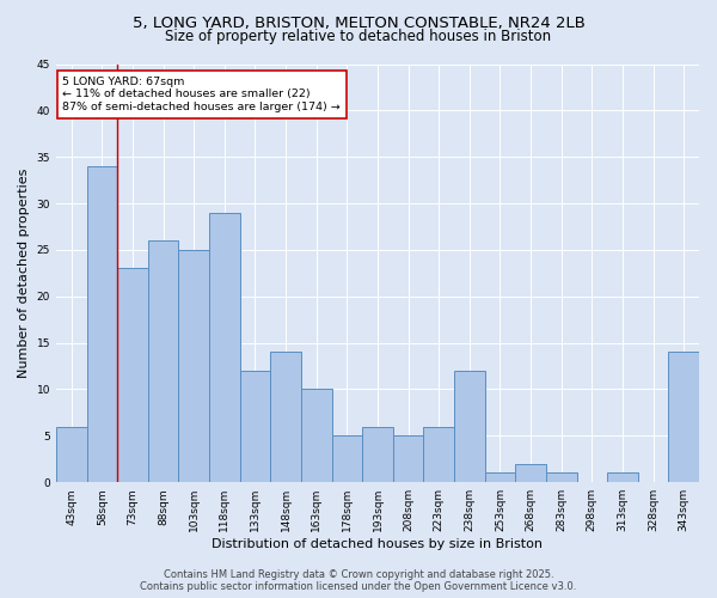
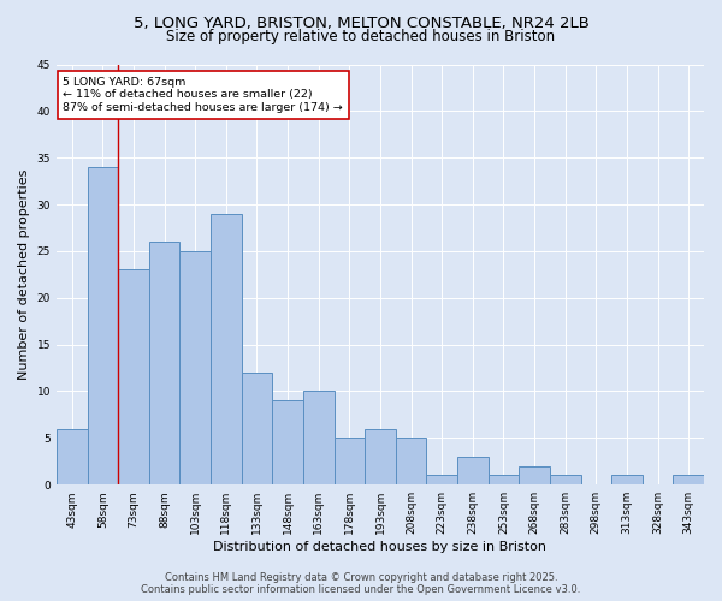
148sqm: 14 -> 9
223sqm: 6 -> 1
238sqm: 12 -> 3
343sqm: 14 -> 1
